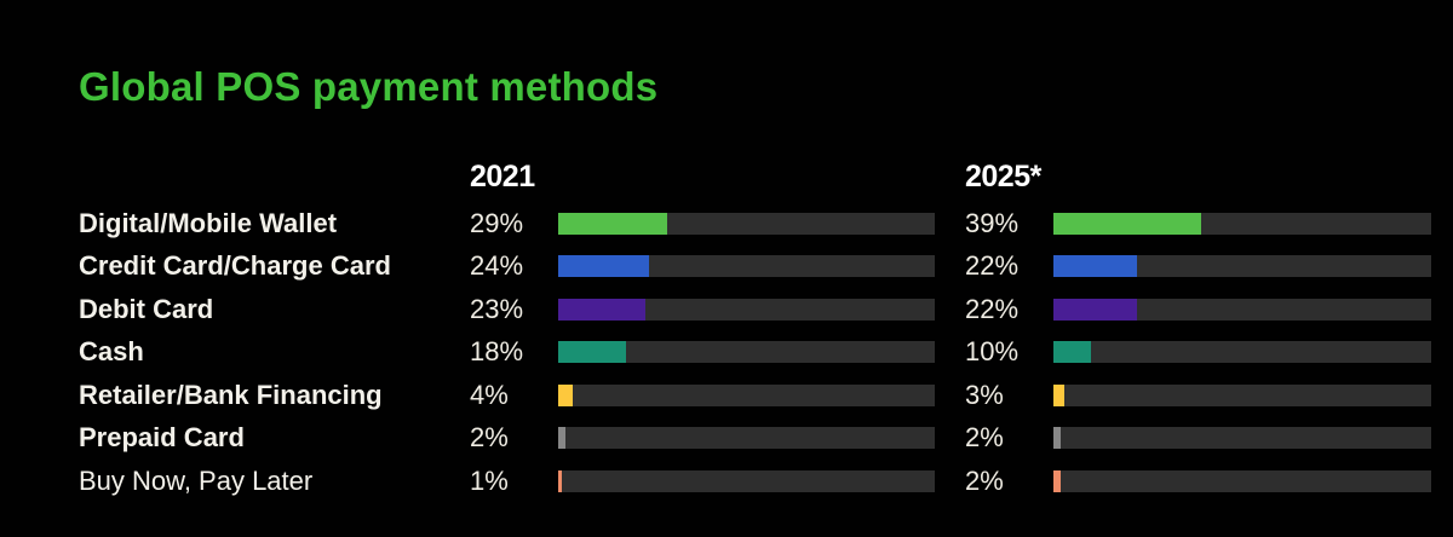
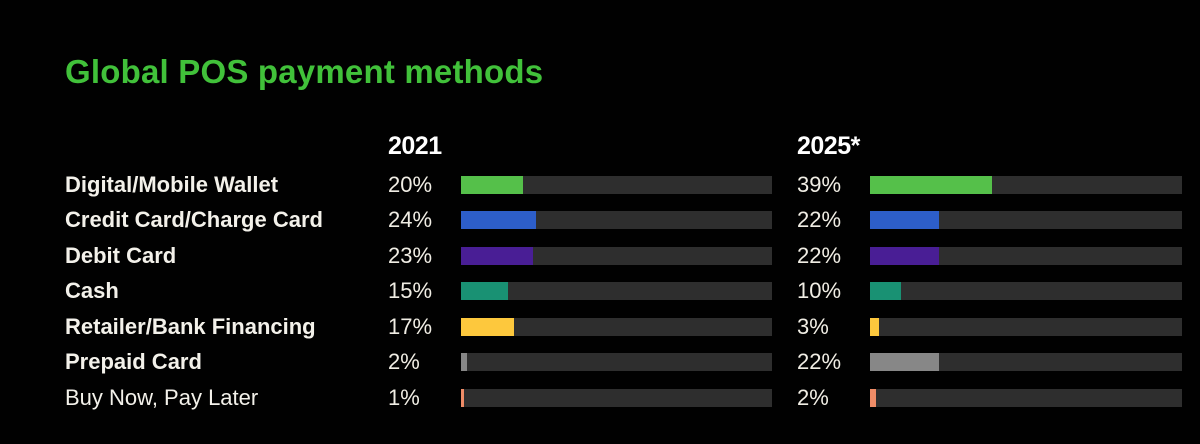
2021/Digital/Mobile Wallet: 29% -> 20%
2021/Cash: 18% -> 15%
2021/Retailer/Bank Financing: 4% -> 17%
2025*/Prepaid Card: 2% -> 22%
